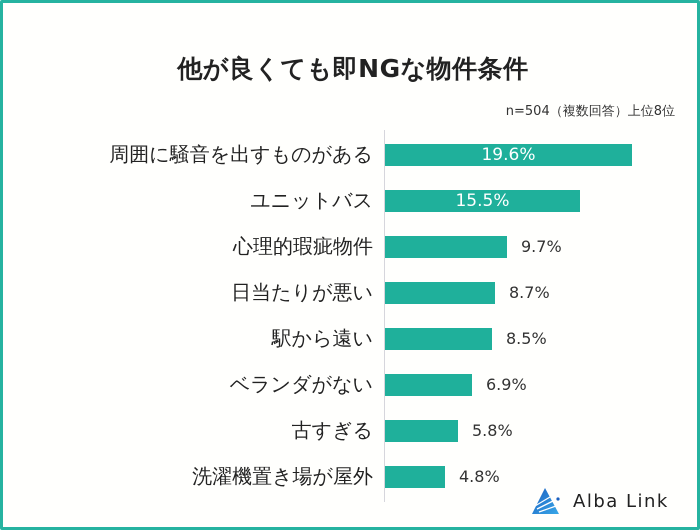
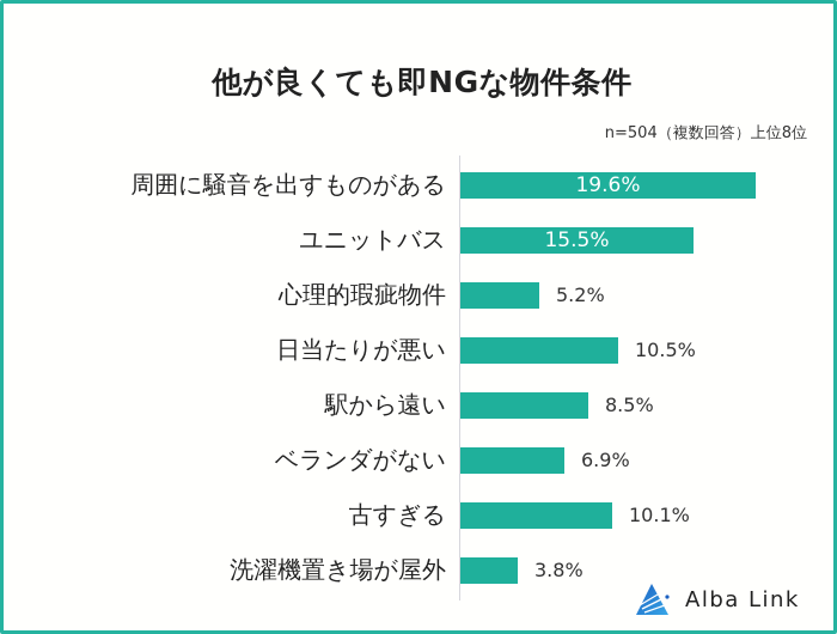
心理的瑕疵物件: 9.7% -> 5.2%
日当たりが悪い: 8.7% -> 10.5%
古すぎる: 5.8% -> 10.1%
洗濯機置き場が屋外: 4.8% -> 3.8%
